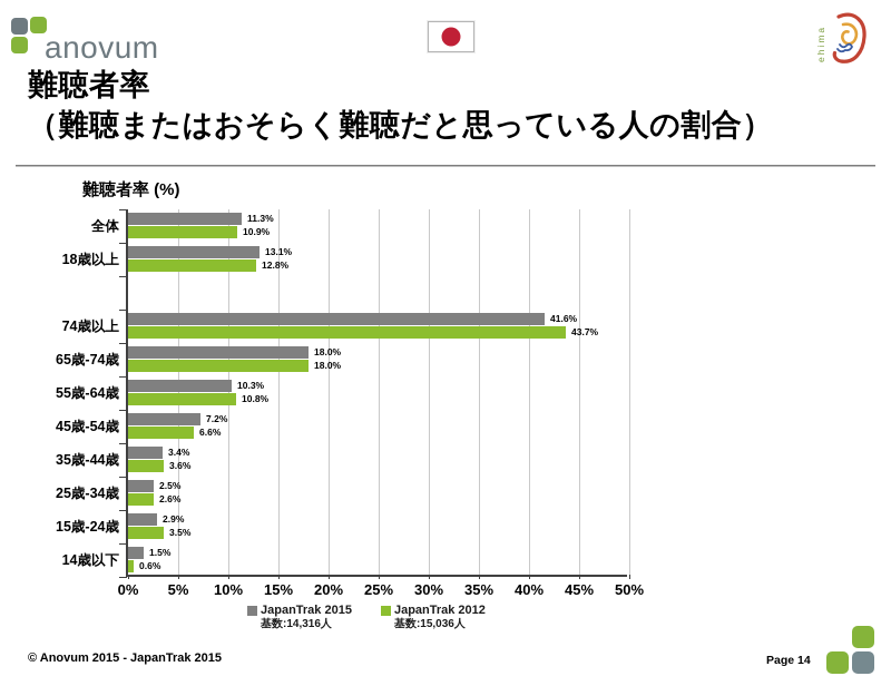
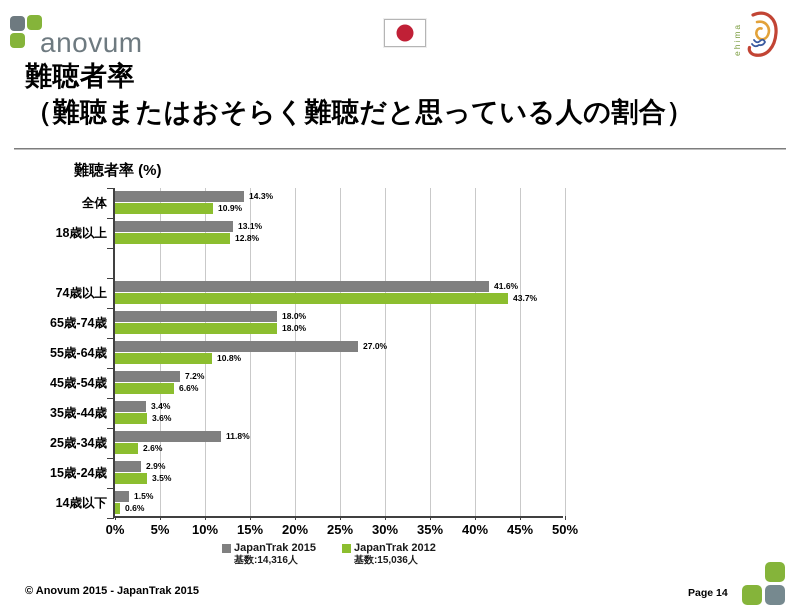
JapanTrak 2015/全体: 11.3% -> 14.3%
JapanTrak 2015/55歳-64歳: 10.3% -> 27.0%
JapanTrak 2015/25歳-34歳: 2.5% -> 11.8%
